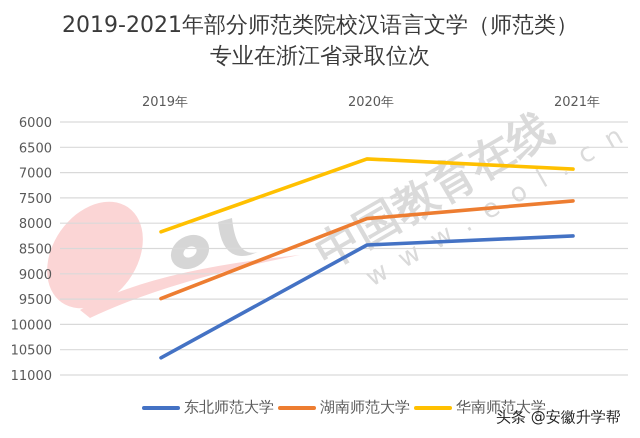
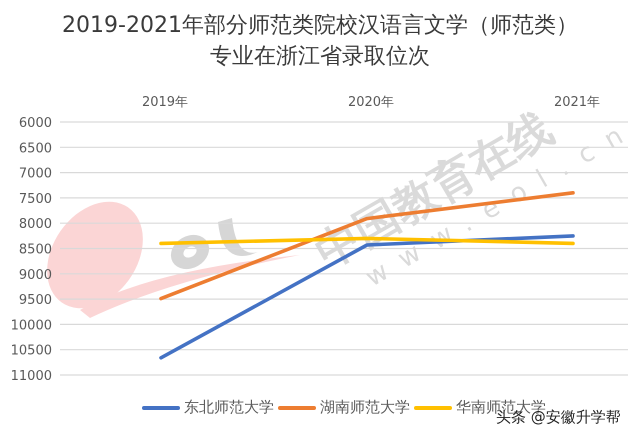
华南师范大学/2019年: 8200 -> 8400
华南师范大学/2020年: 6700 -> 8300
湖南师范大学/2021年: 7600 -> 7400
华南师范大学/2021年: 6900 -> 8400
